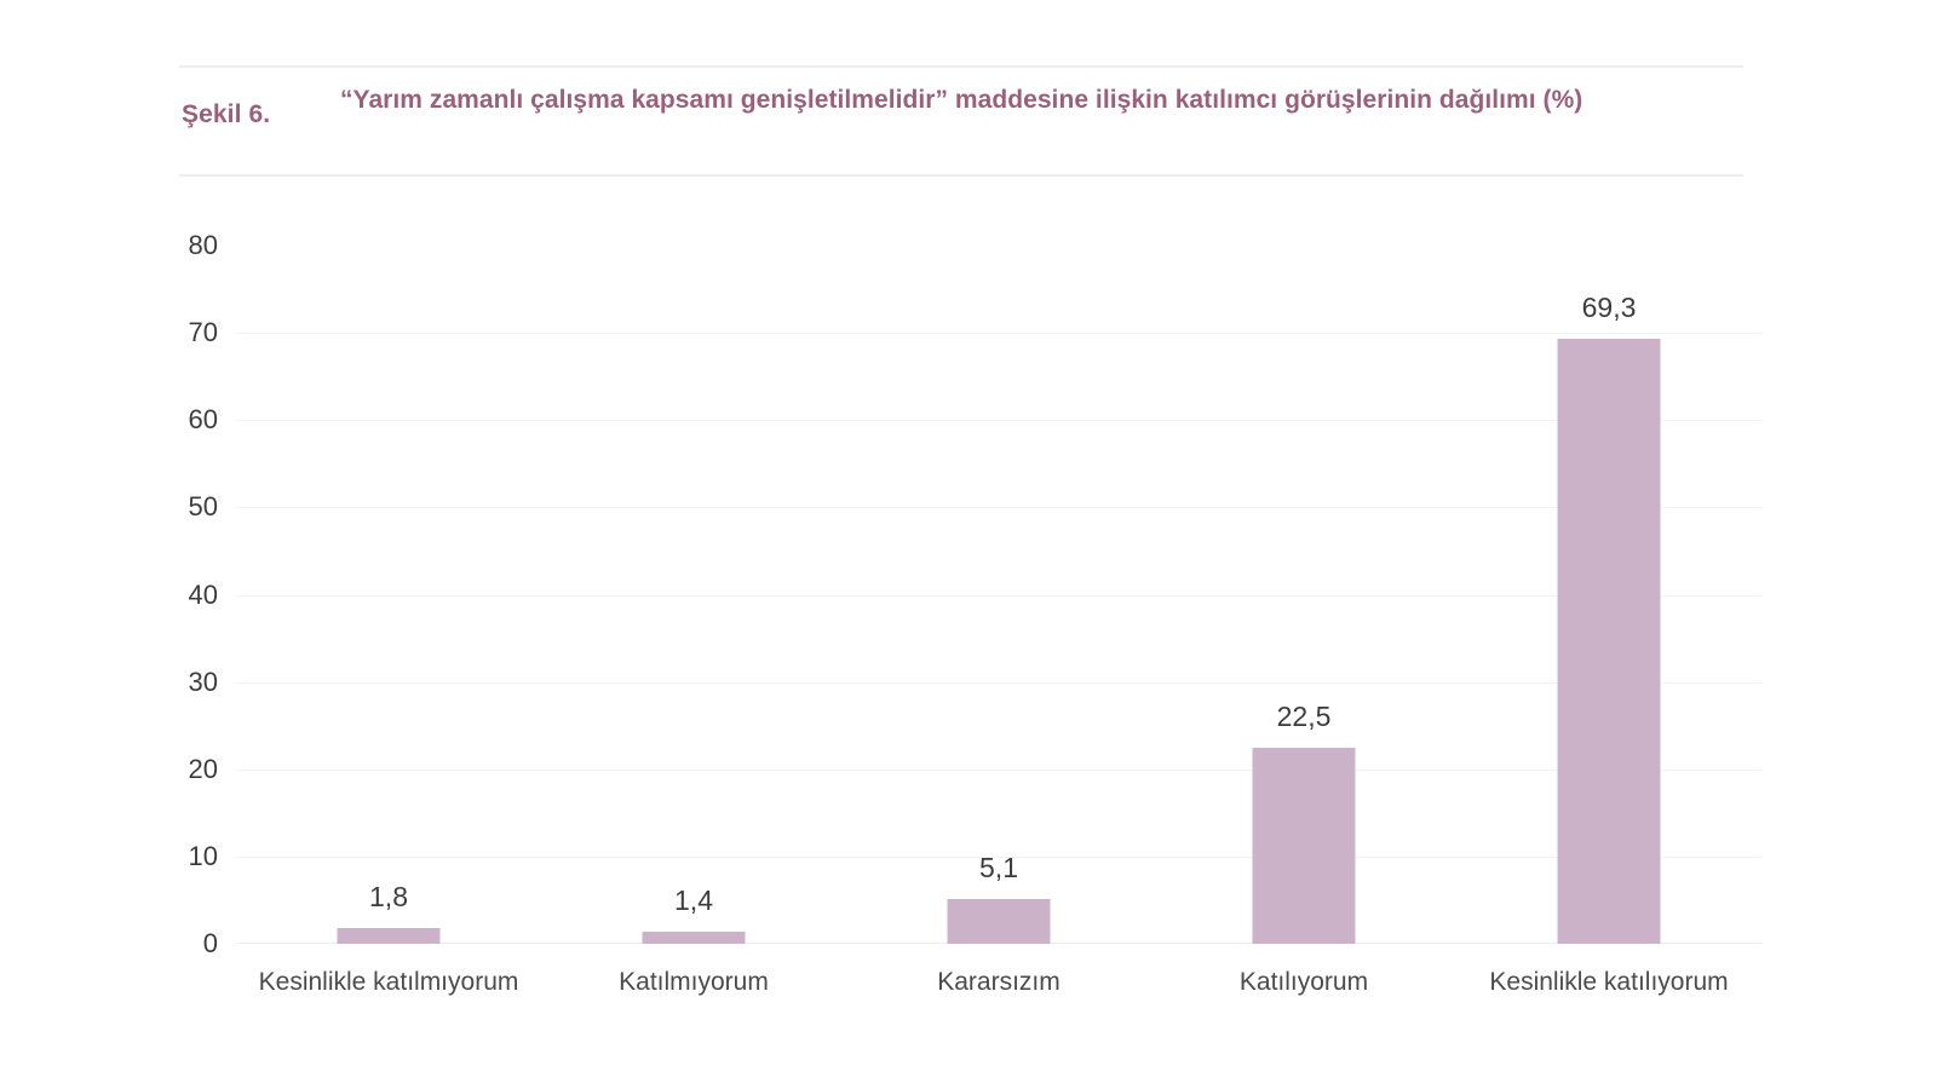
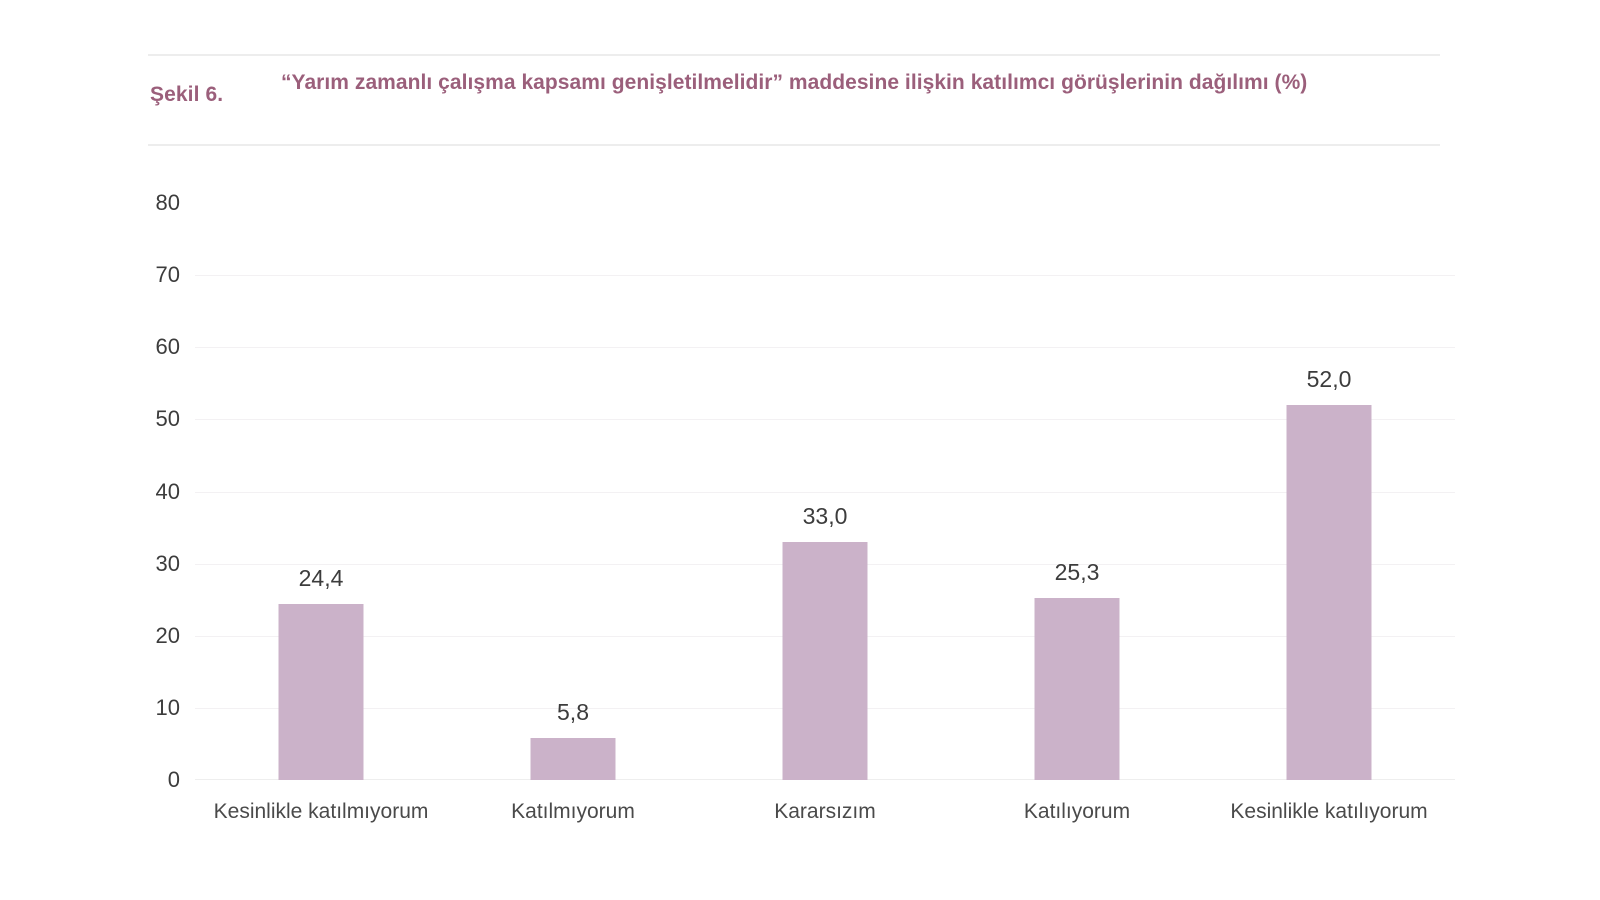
Kesinlikle katılmıyorum: 1,8 -> 24,4
Katılmıyorum: 1,4 -> 5,8
Kararsızım: 5,1 -> 33,0
Katılıyorum: 22,5 -> 25,3
Kesinlikle katılıyorum: 69,3 -> 52,0
